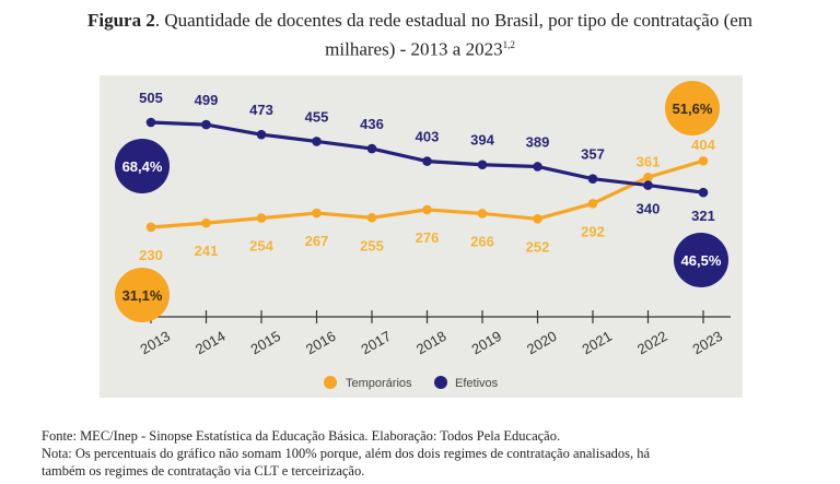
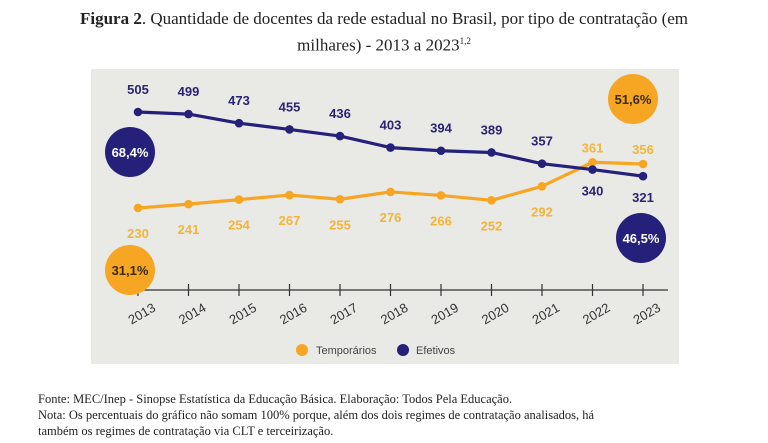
Temporários/2023: 404 -> 356
